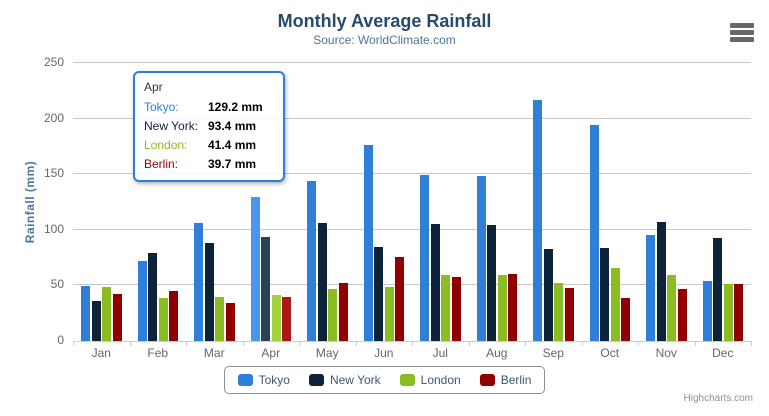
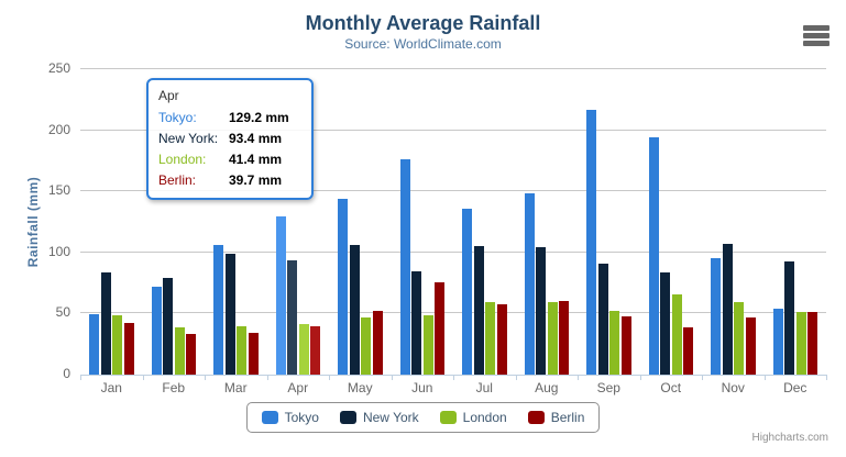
New York/Jan: 36 -> 84
Berlin/Feb: 45 -> 33
New York/Mar: 88 -> 98
Tokyo/Jul: 149 -> 136
New York/Sep: 83 -> 91
